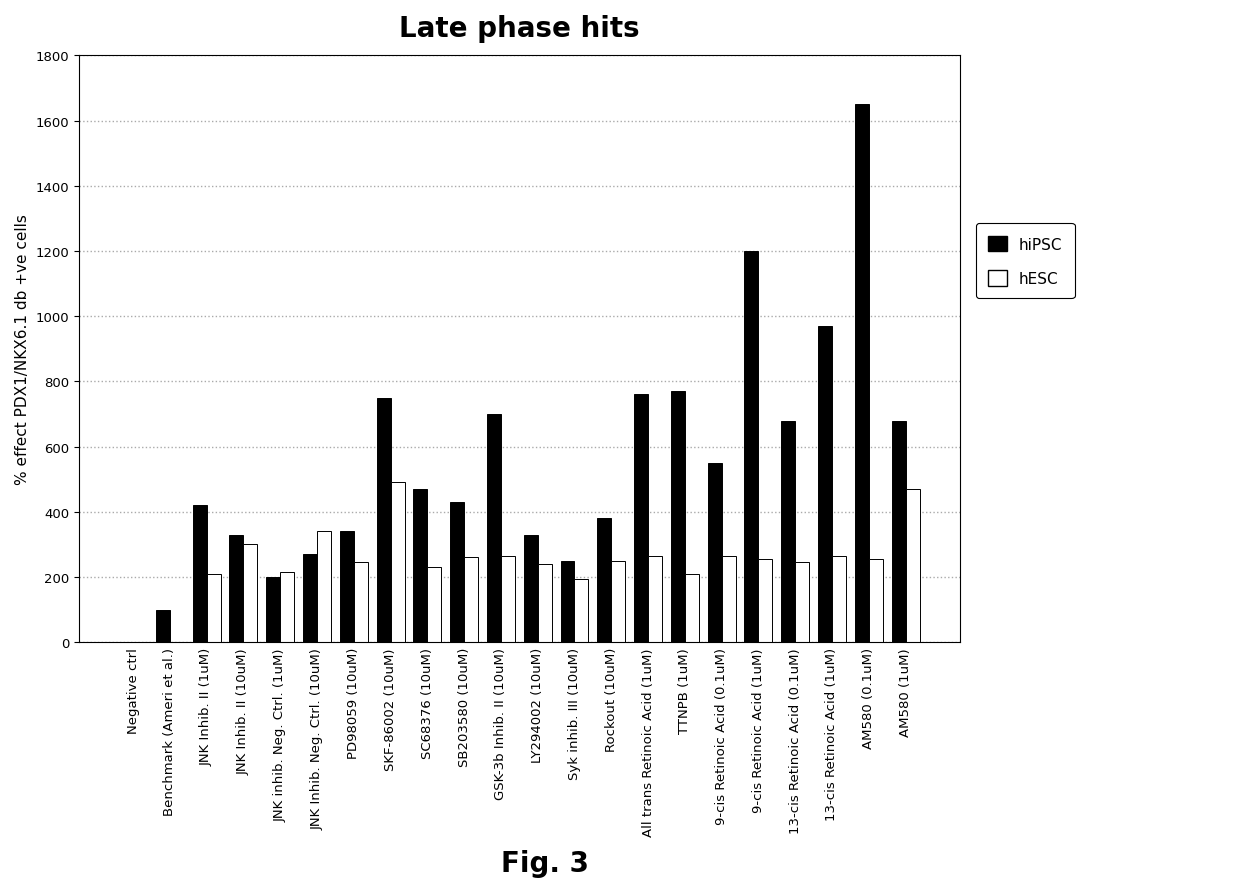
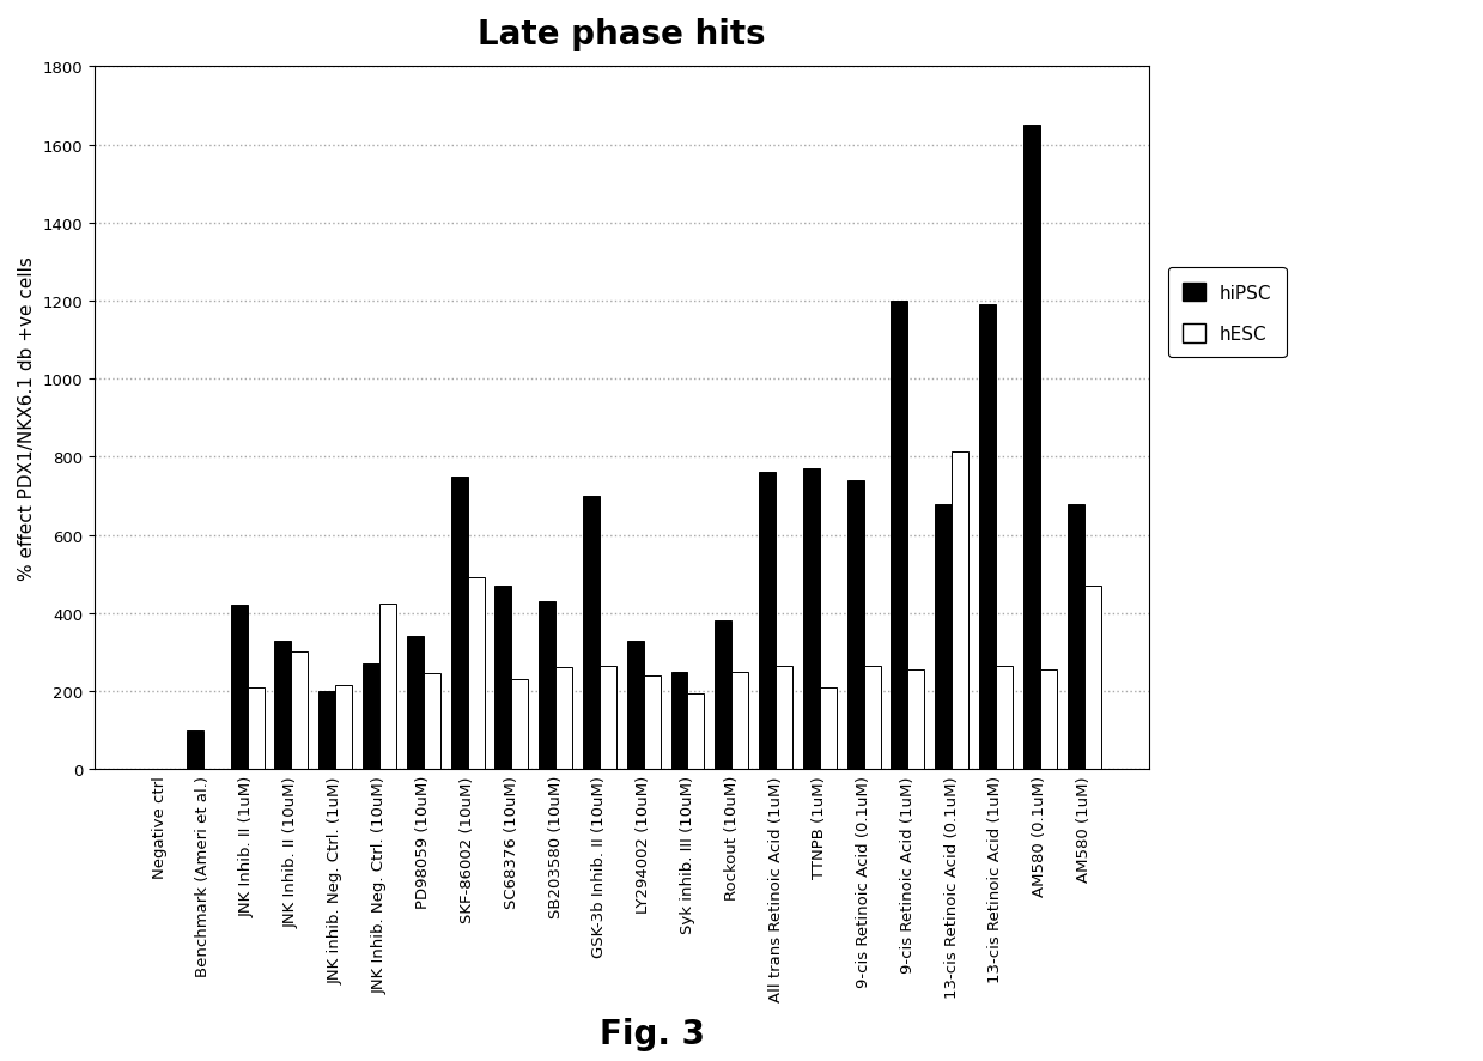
hESC/JNK Inhib. Neg. Ctrl. (10uM): 340 -> 425
hiPSC/9-cis Retinoic Acid (0.1uM): 550 -> 740
hESC/13-cis Retinoic Acid (0.1uM): 245 -> 815
hiPSC/13-cis Retinoic Acid (1uM): 970 -> 1190
